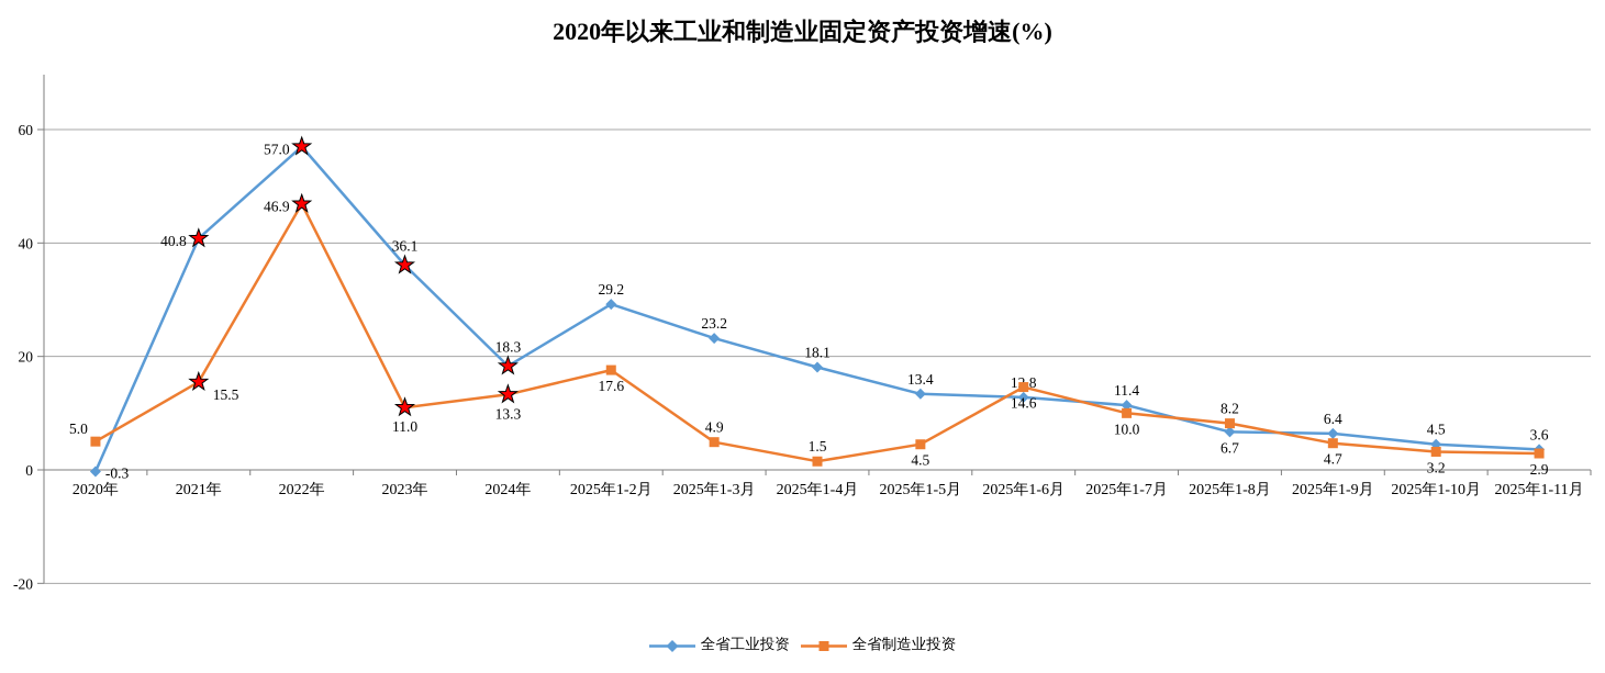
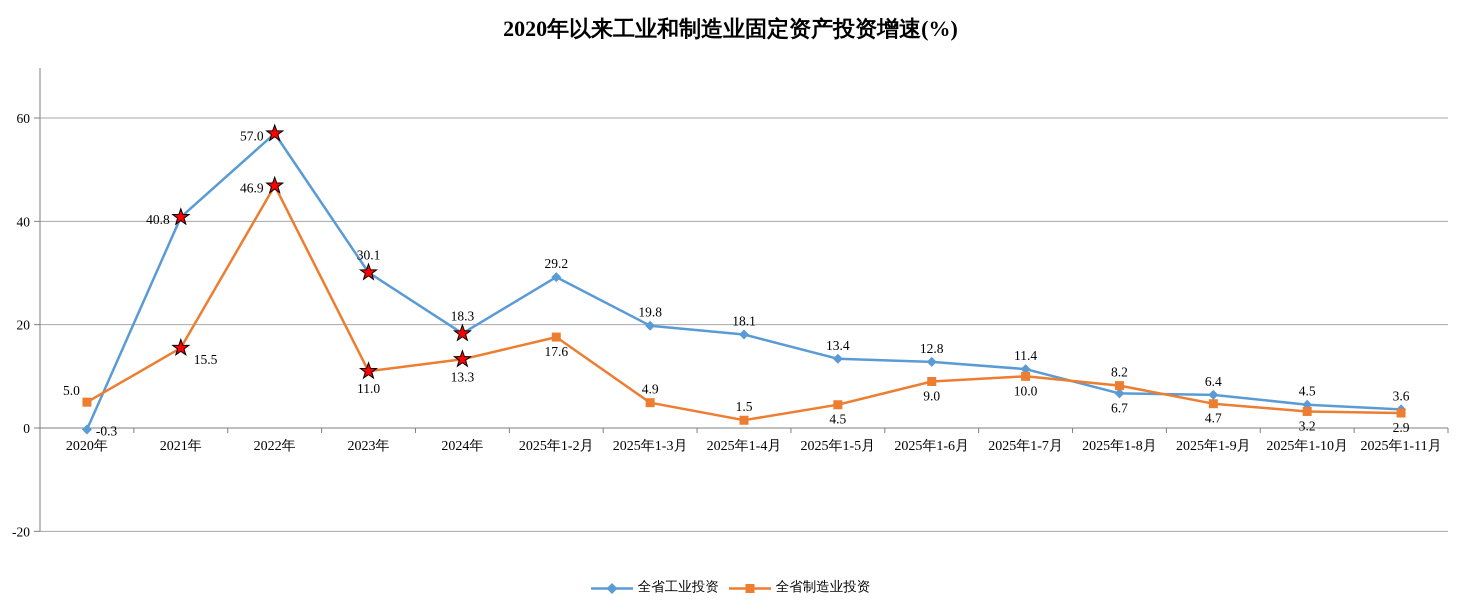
全省工业投资/2023年: 36.1 -> 30.1
全省工业投资/2025年1-3月: 23.2 -> 19.8
全省制造业投资/2025年1-6月: 14.6 -> 9.0
